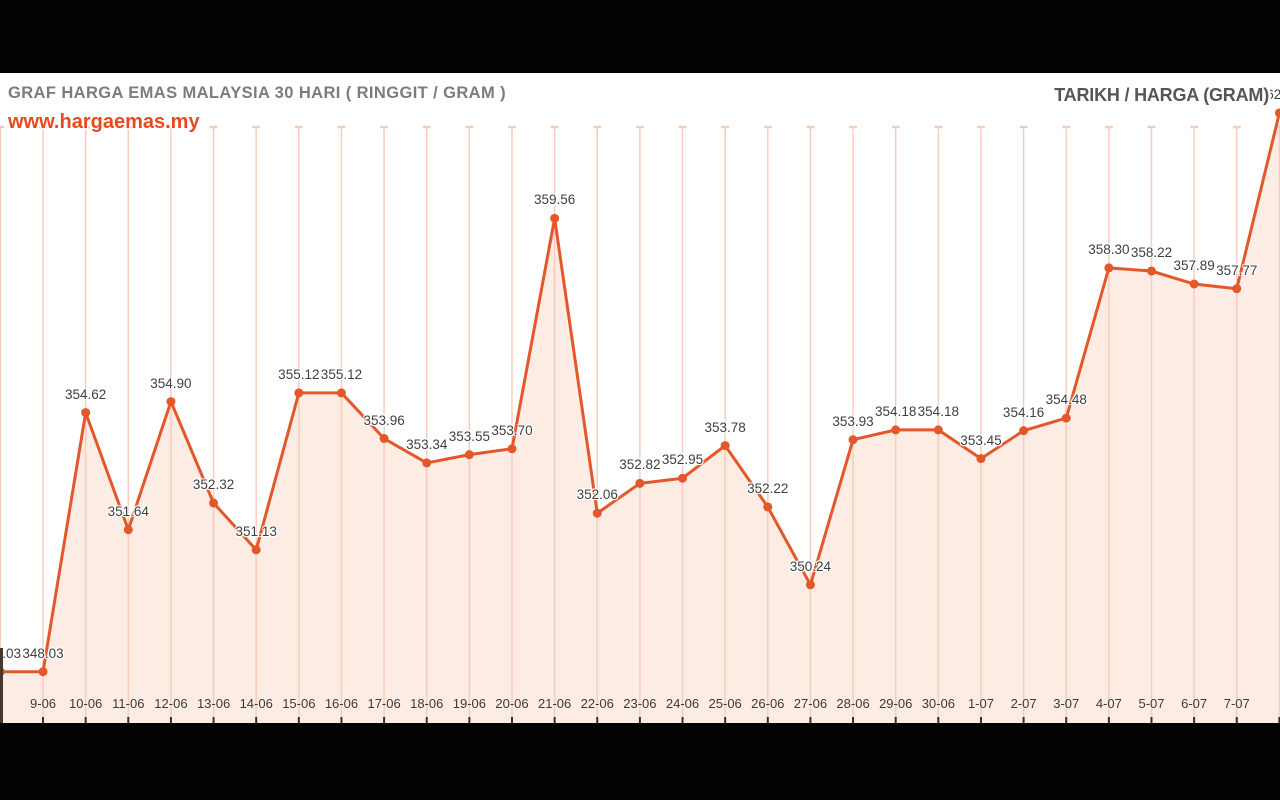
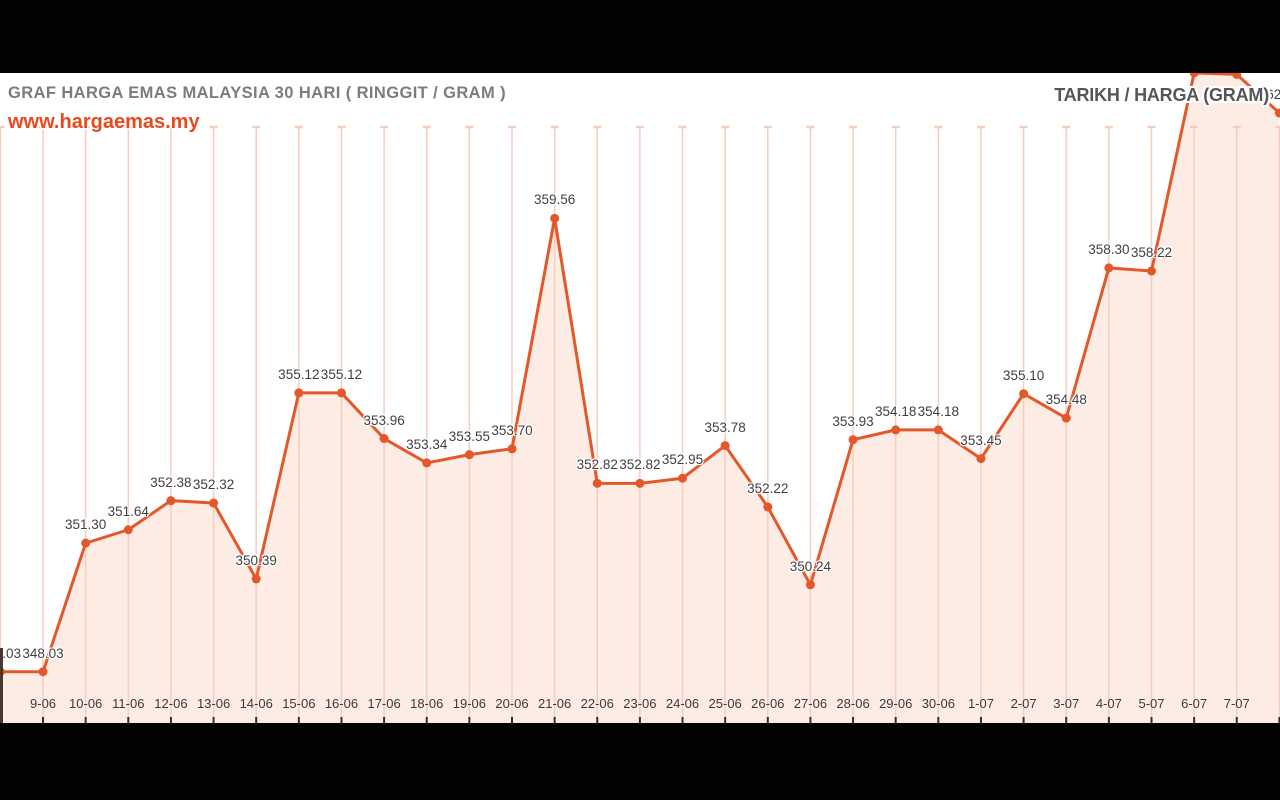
10-06: 354.62 -> 351.30
12-06: 354.90 -> 352.38
14-06: 351.13 -> 350.39
22-06: 352.06 -> 352.82
2-07: 354.16 -> 355.10
6-07: 357.89 -> 363.26
7-07: 357.77 -> 363.22
